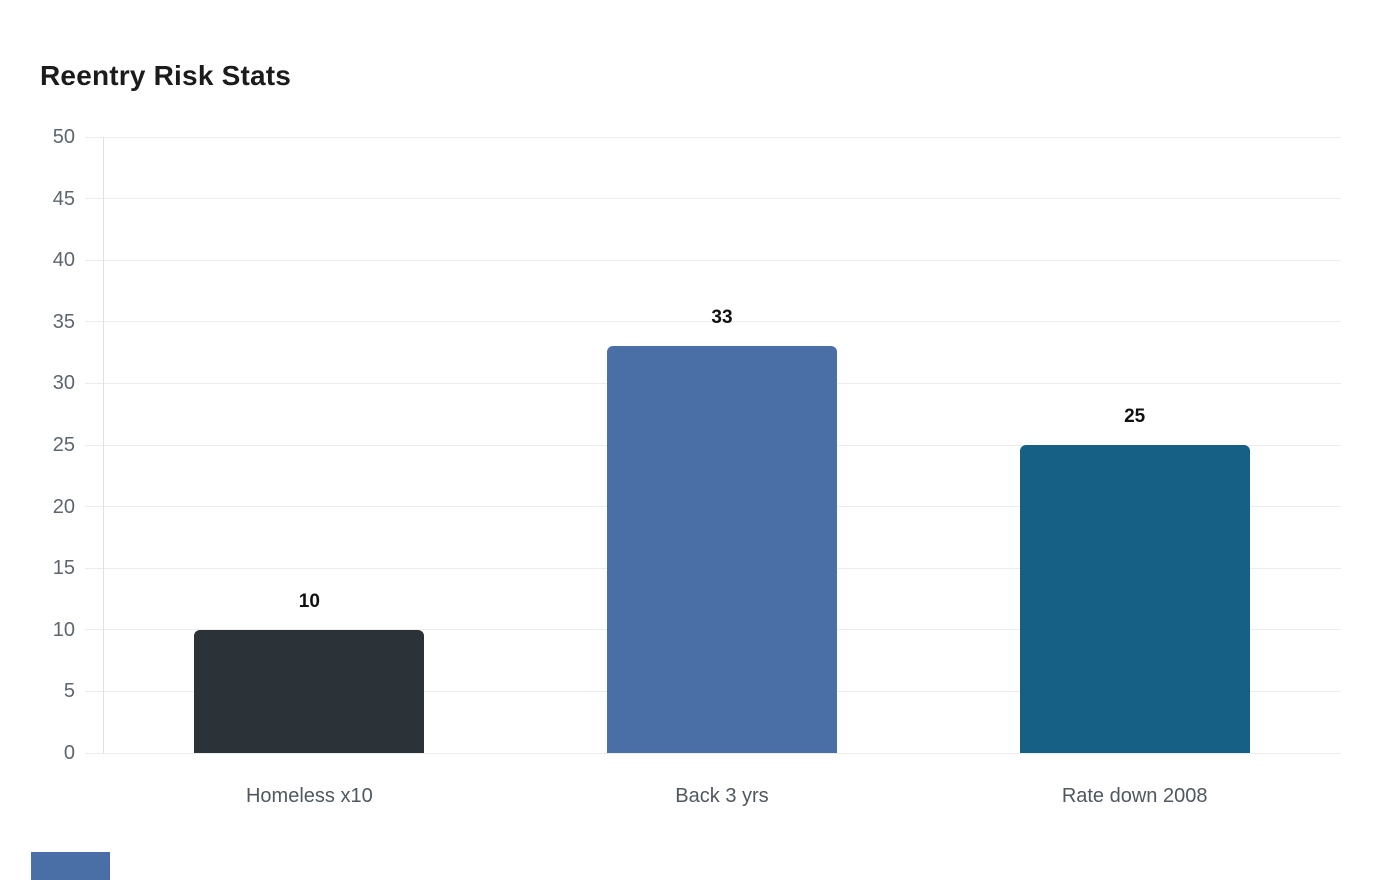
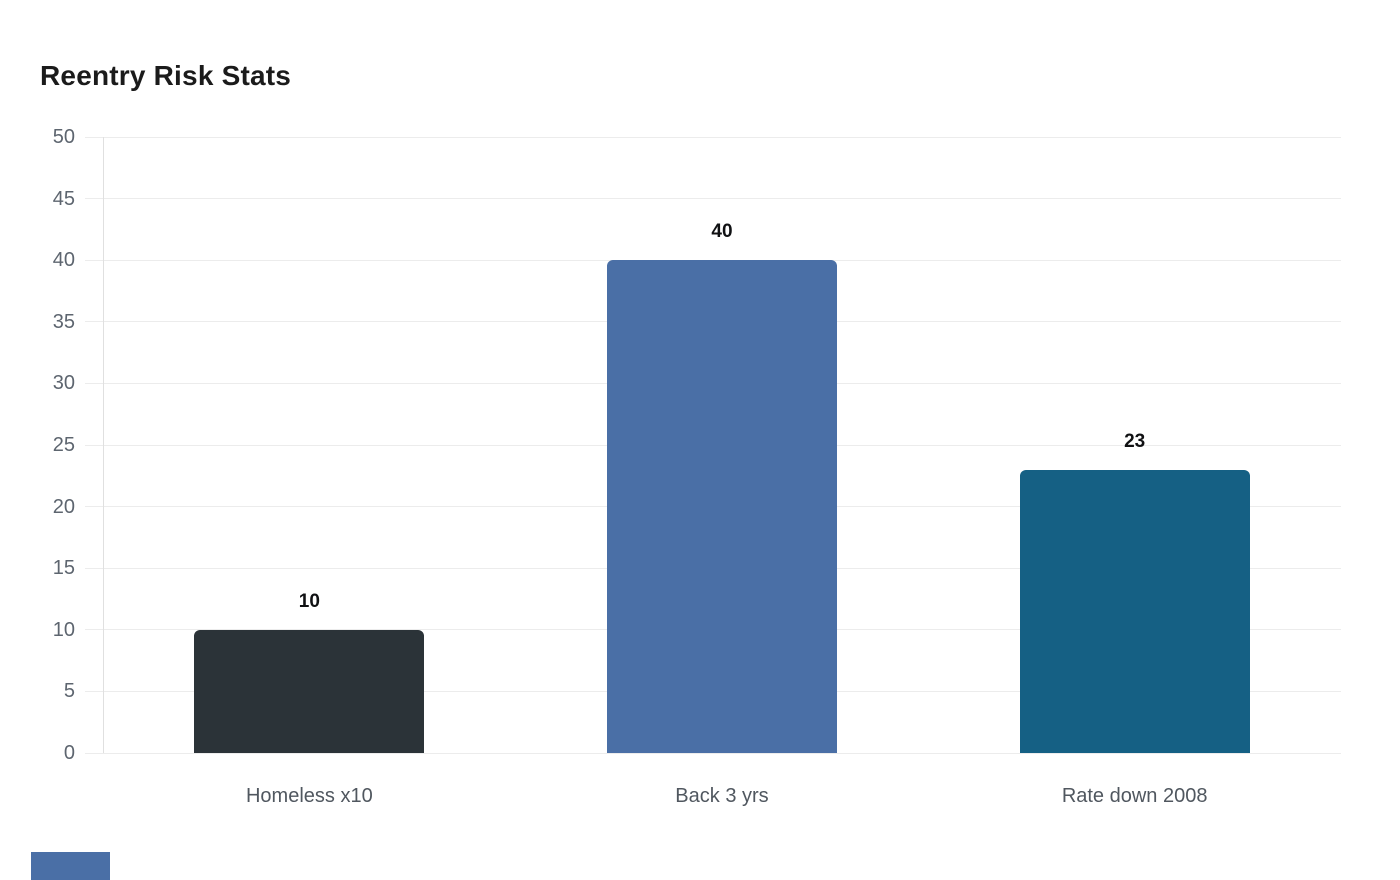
Back 3 yrs: 33 -> 40
Rate down 2008: 25 -> 23
